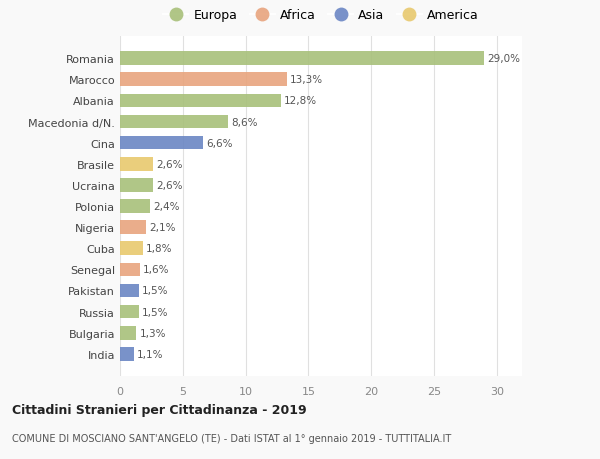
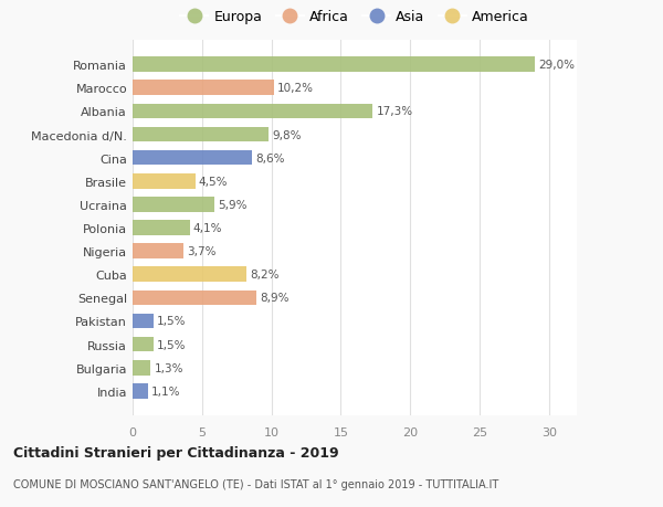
Marocco: 13,3% -> 10,2%
Albania: 12,8% -> 17,3%
Macedonia d/N.: 8,6% -> 9,8%
Cina: 6,6% -> 8,6%
Brasile: 2,6% -> 4,5%
Ucraina: 2,6% -> 5,9%
Polonia: 2,4% -> 4,1%
Nigeria: 2,1% -> 3,7%
Cuba: 1,8% -> 8,2%
Senegal: 1,6% -> 8,9%
